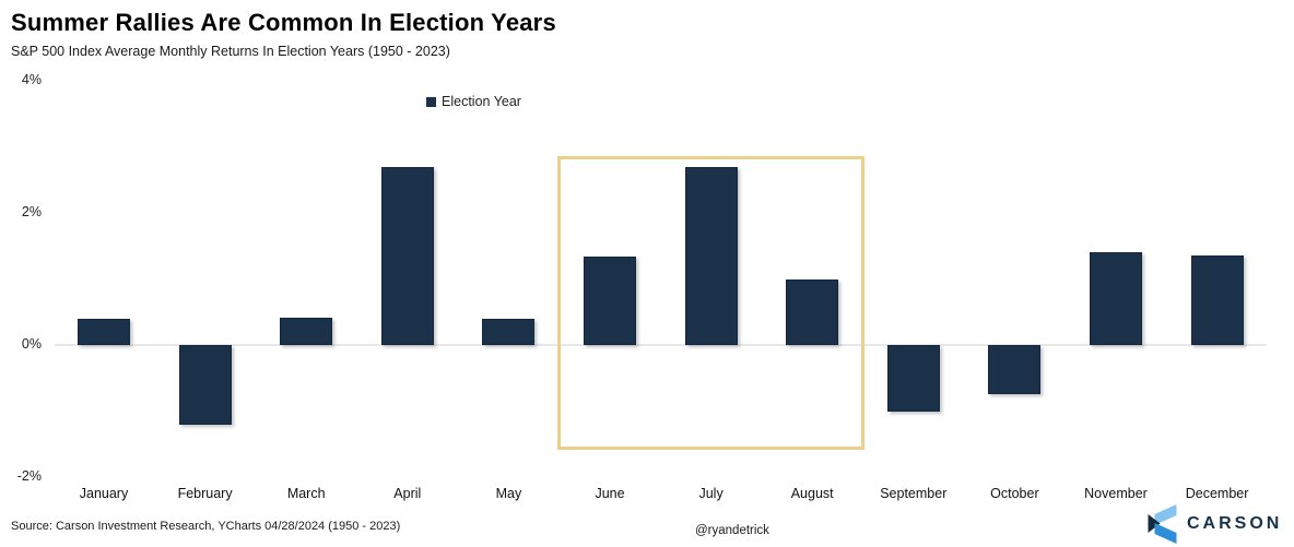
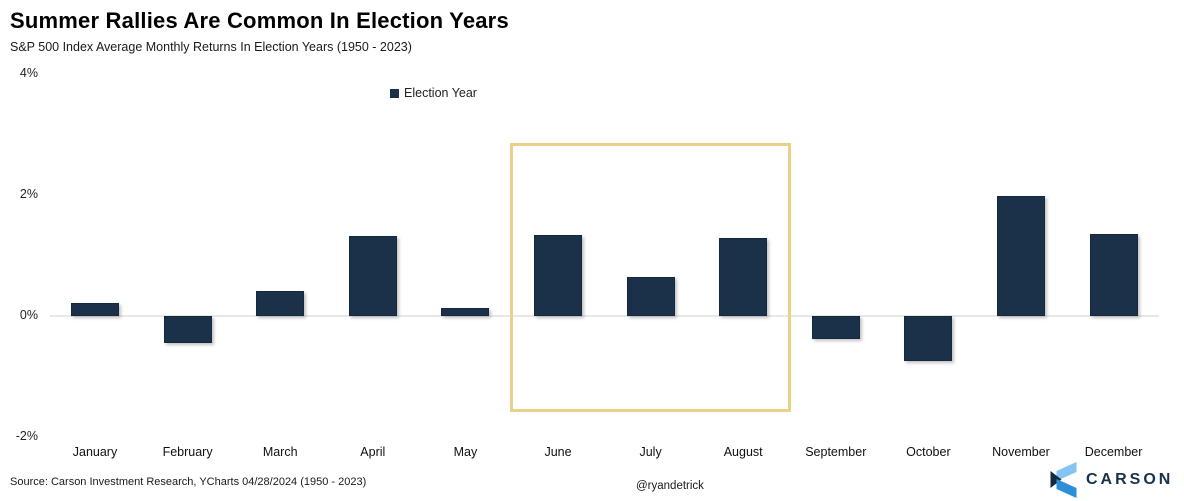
January: 0.4% -> 0.2%
February: -1.2% -> -0.5%
April: 2.7% -> 1.3%
May: 0.4% -> 0.1%
July: 2.7% -> 0.7%
August: 1.0% -> 1.3%
September: -1.0% -> -0.4%
November: 1.4% -> 2.0%
